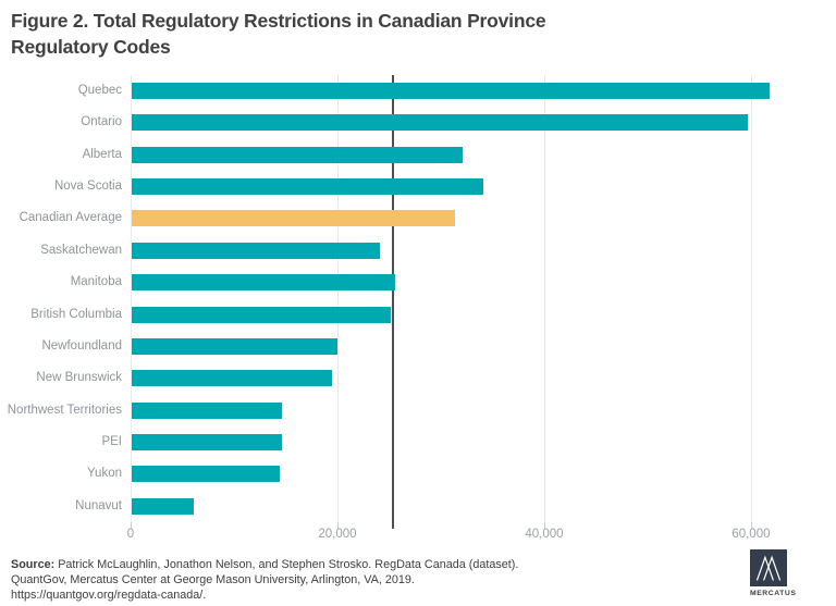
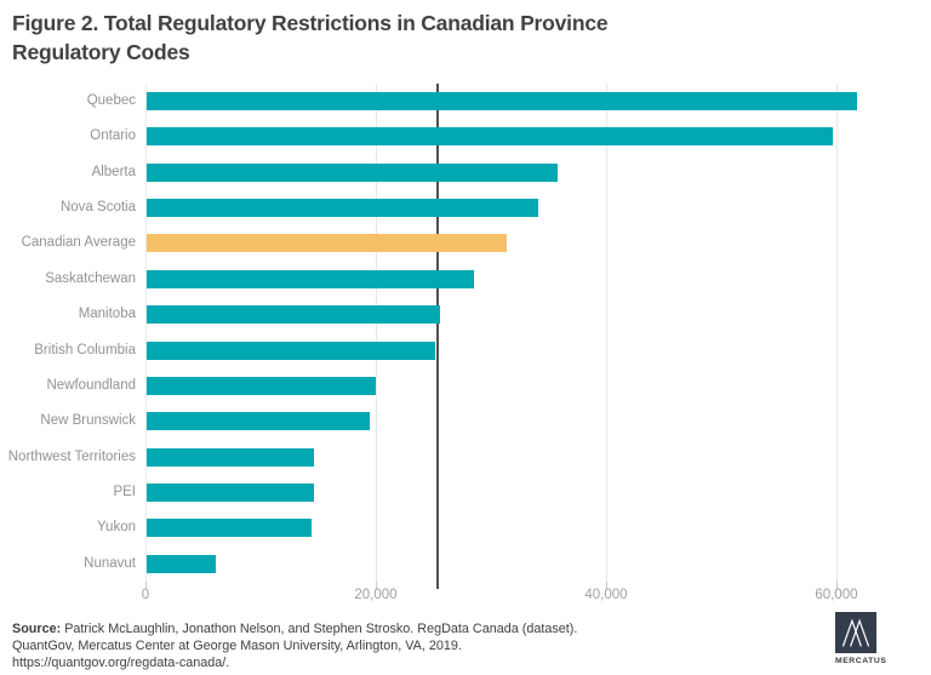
Alberta: 32000 -> 36000
Saskatchewan: 24000 -> 28000
